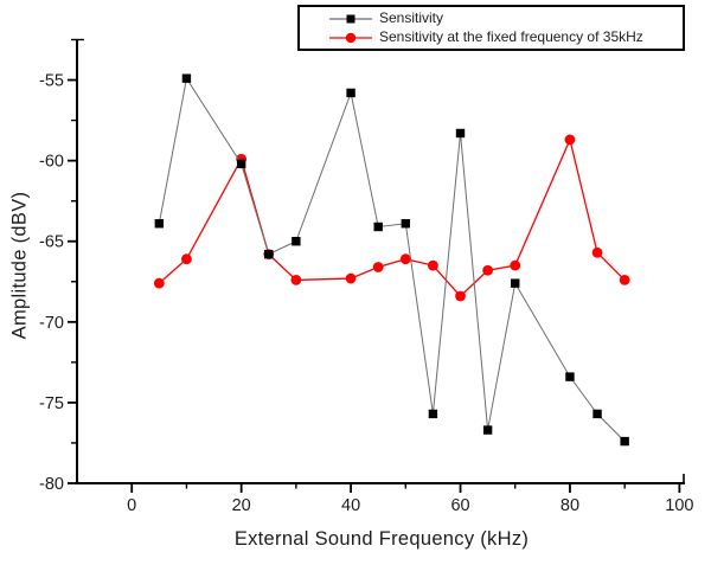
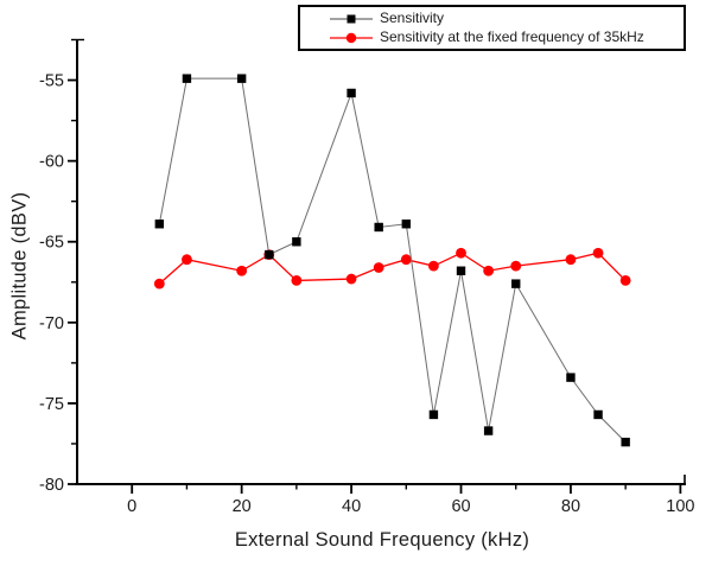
Sensitivity/20: -60.2 -> -54.9
Sensitivity at the fixed frequency of 35kHz/20: -59.9 -> -66.8
Sensitivity/60: -58.3 -> -66.8
Sensitivity at the fixed frequency of 35kHz/60: -68.4 -> -65.7
Sensitivity at the fixed frequency of 35kHz/80: -58.7 -> -66.1
